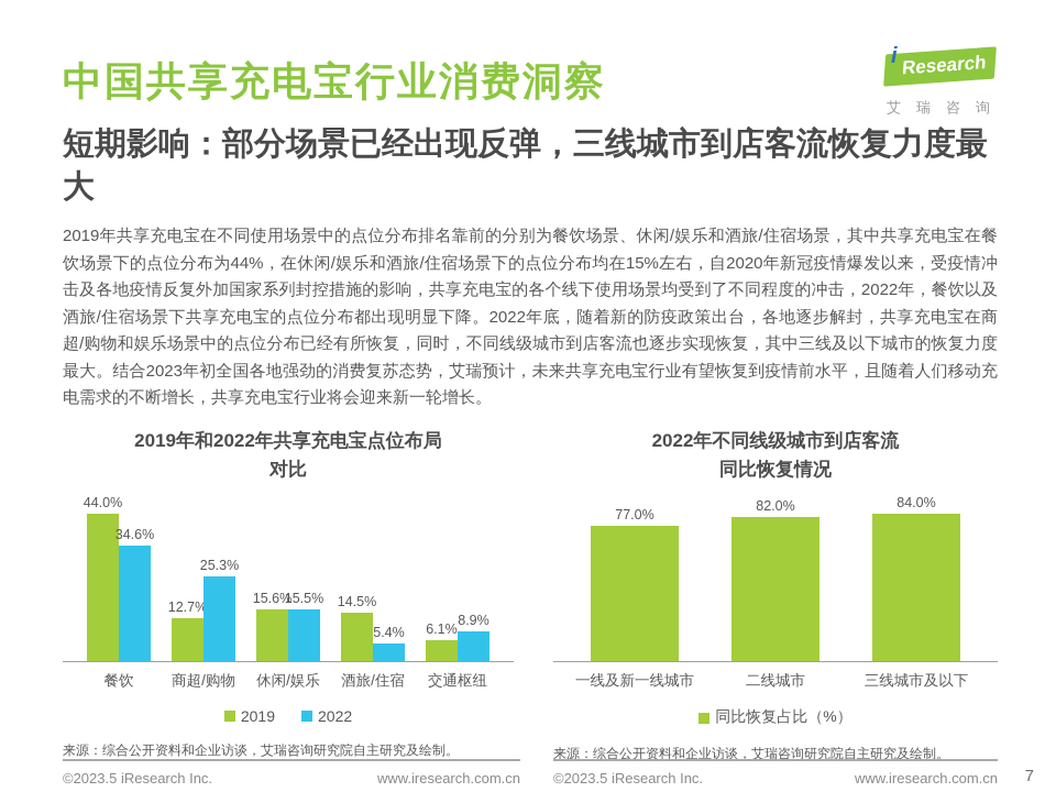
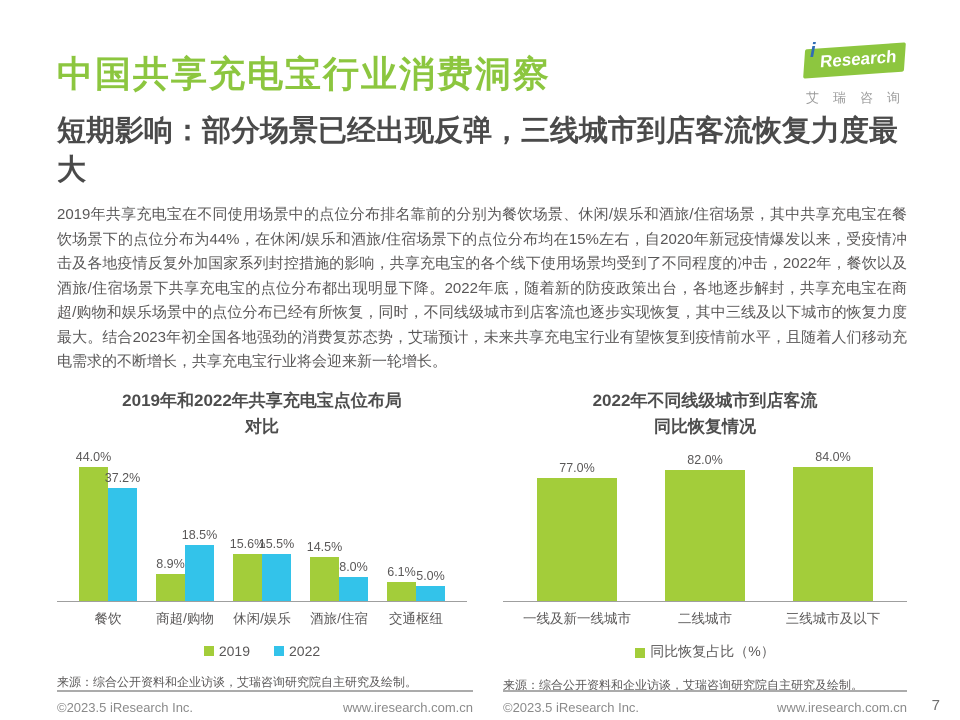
2019年和2022年共享充电宝点位布局对比/2022/餐饮: 34.6% -> 37.2%
2019年和2022年共享充电宝点位布局对比/2019/商超/购物: 12.7% -> 8.9%
2019年和2022年共享充电宝点位布局对比/2022/商超/购物: 25.3% -> 18.5%
2019年和2022年共享充电宝点位布局对比/2022/酒旅/住宿: 5.4% -> 8.0%
2019年和2022年共享充电宝点位布局对比/2022/交通枢纽: 8.9% -> 5.0%
